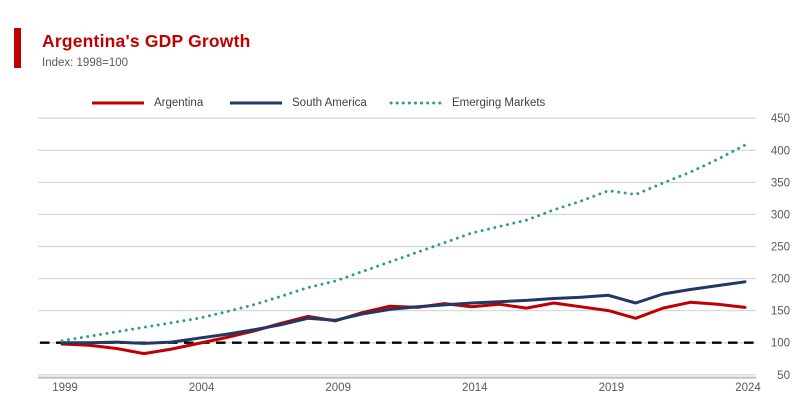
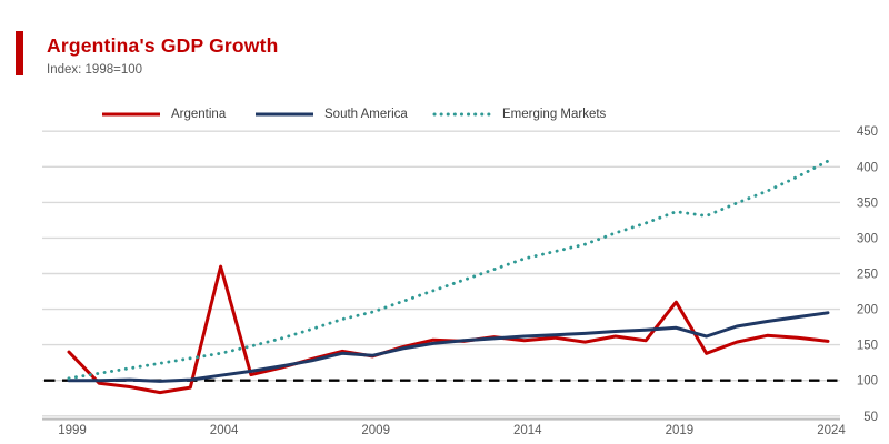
Argentina/1999: 100 -> 140
Argentina/2004: 100 -> 260
Argentina/2019: 150 -> 210
